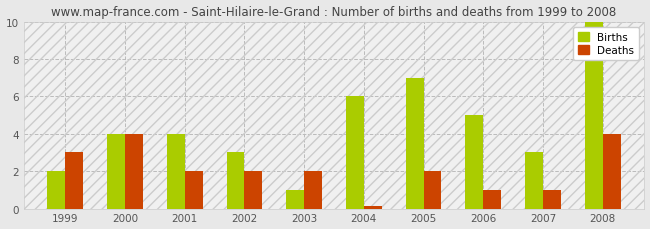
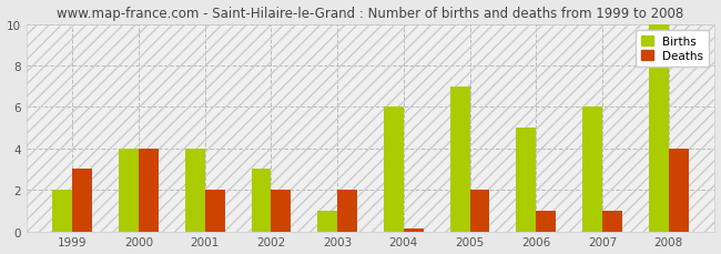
Births/2007: 3 -> 6
